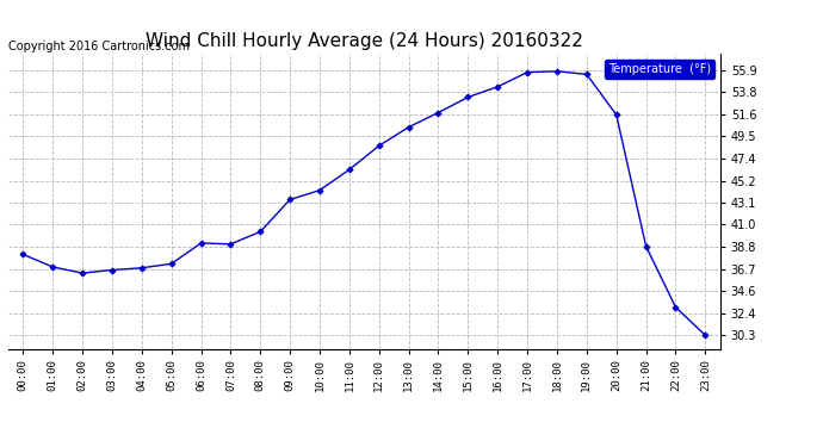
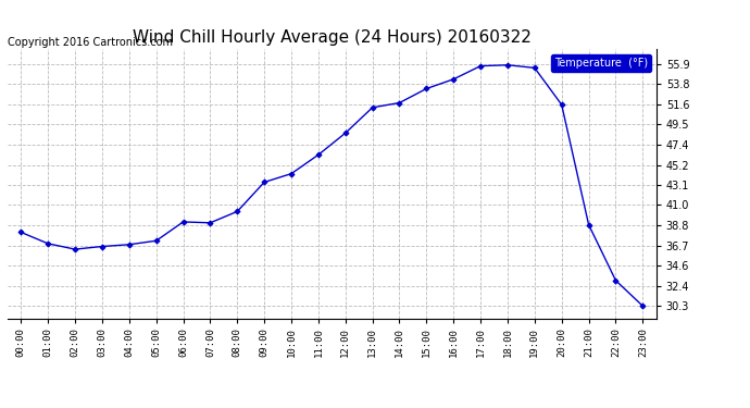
13:00: 50.4 -> 51.3
